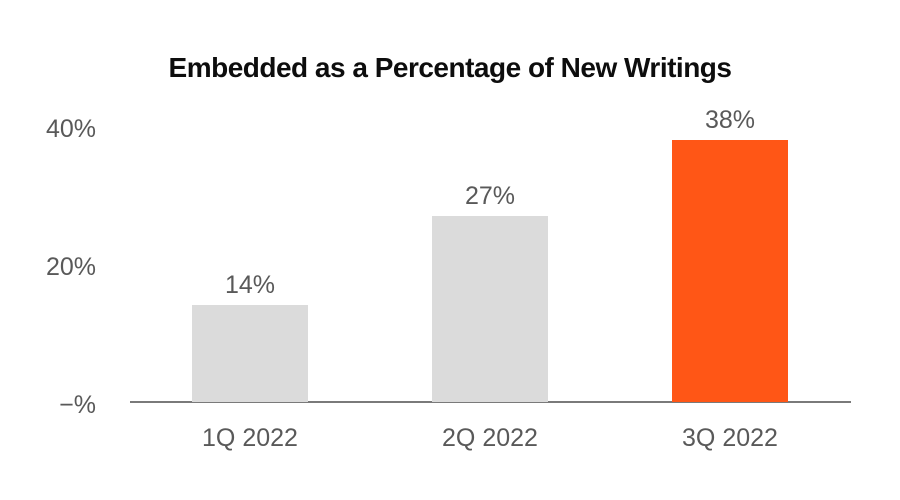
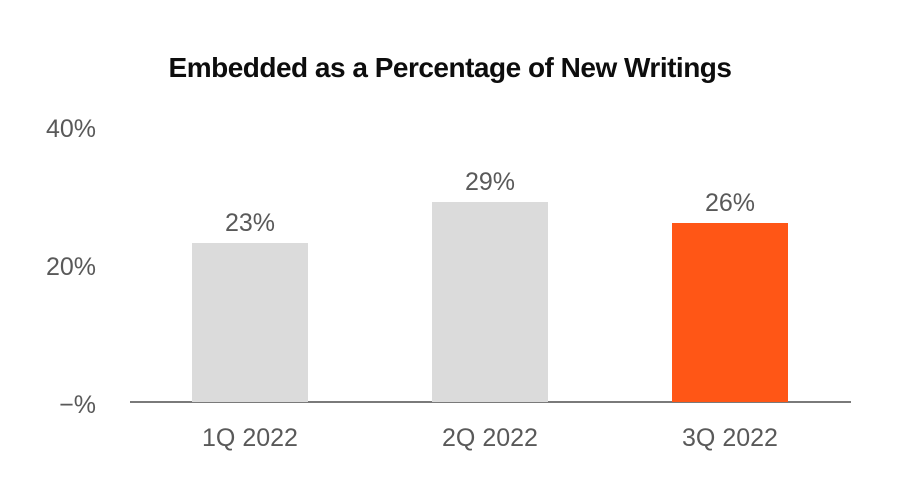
1Q 2022: 14% -> 23%
2Q 2022: 27% -> 29%
3Q 2022: 38% -> 26%
